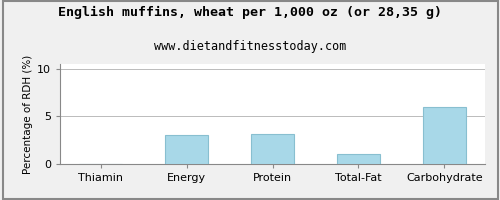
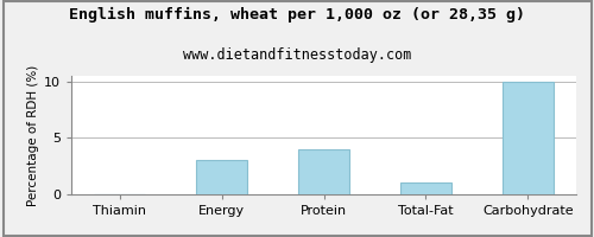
Protein: 3.2 -> 4.0
Carbohydrate: 6.0 -> 10.0
